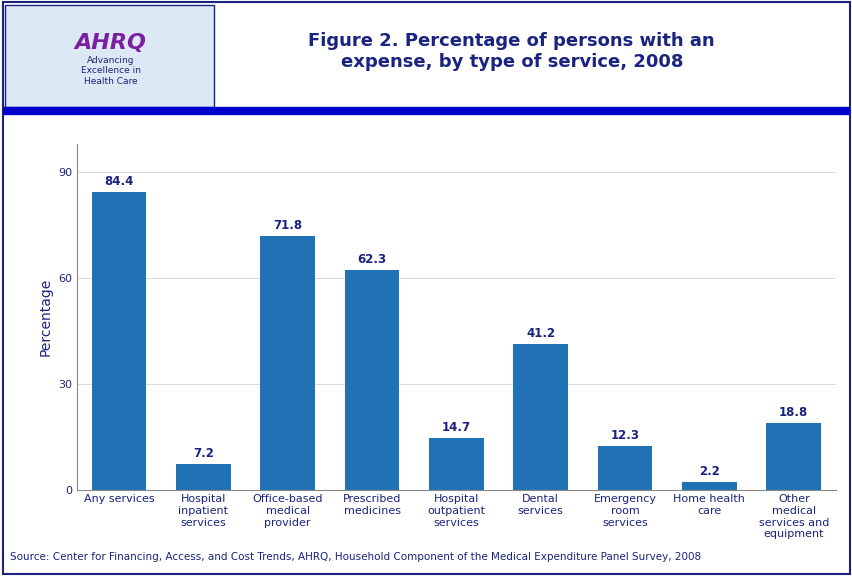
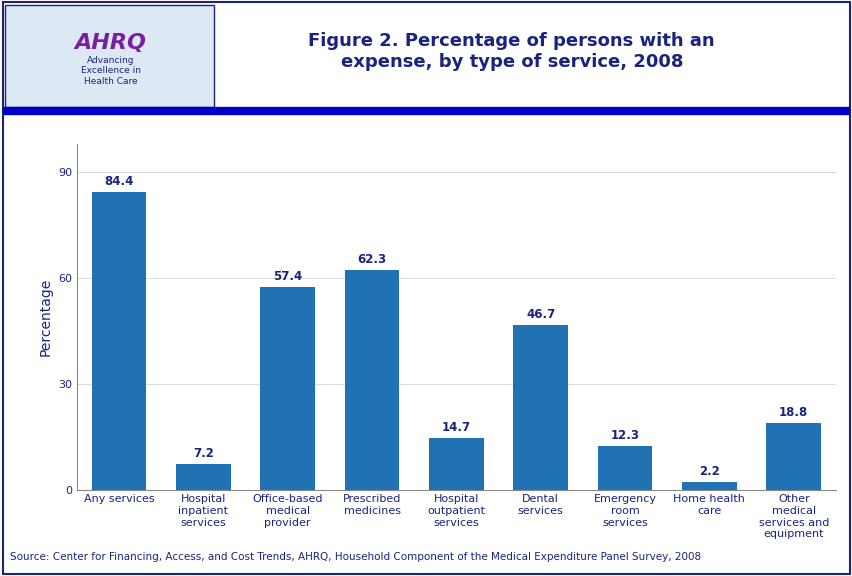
Office-based medical provider: 71.8 -> 57.4
Dental services: 41.2 -> 46.7
